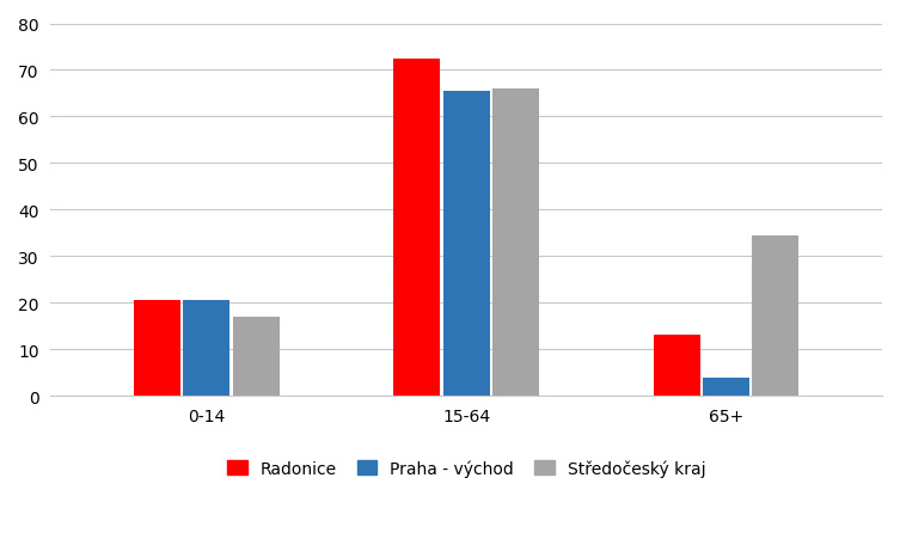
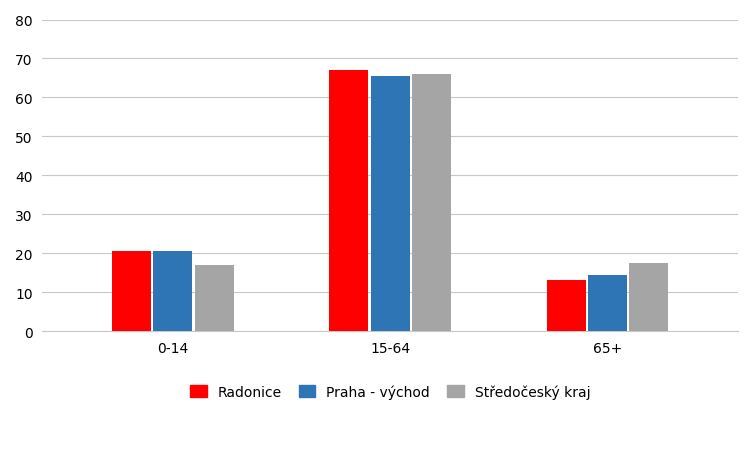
Radonice/15-64: 72.5 -> 67.0
Praha - východ/65+: 4.0 -> 14.5
Středočeský kraj/65+: 34.5 -> 17.5
